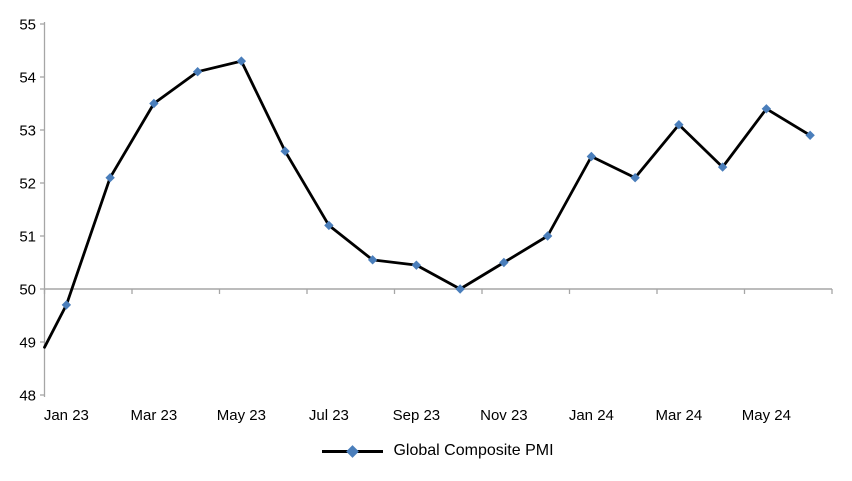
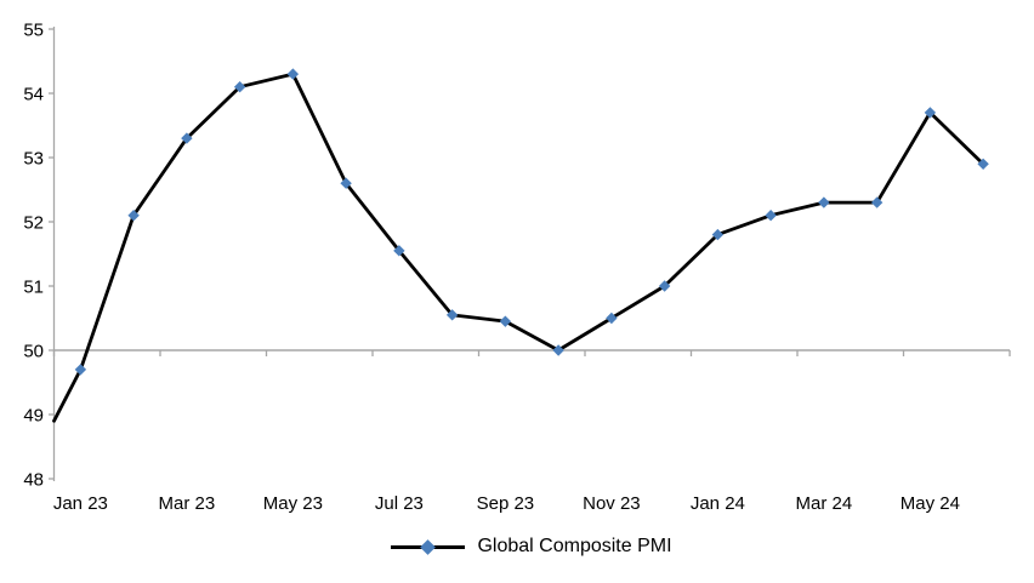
Mar 23: 53.5 -> 53.3
Jul 23: 51.2 -> 51.5
Jan 24: 52.5 -> 51.8
Mar 24: 53.1 -> 52.3
May 24: 53.4 -> 53.7
